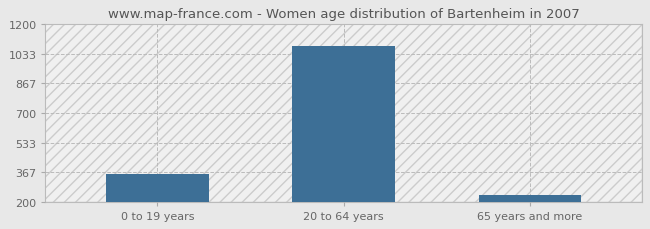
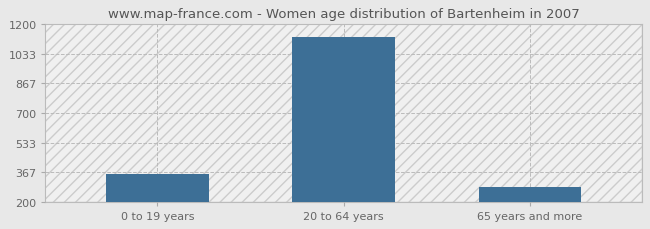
20 to 64 years: 1080 -> 1130
65 years and more: 240 -> 280
